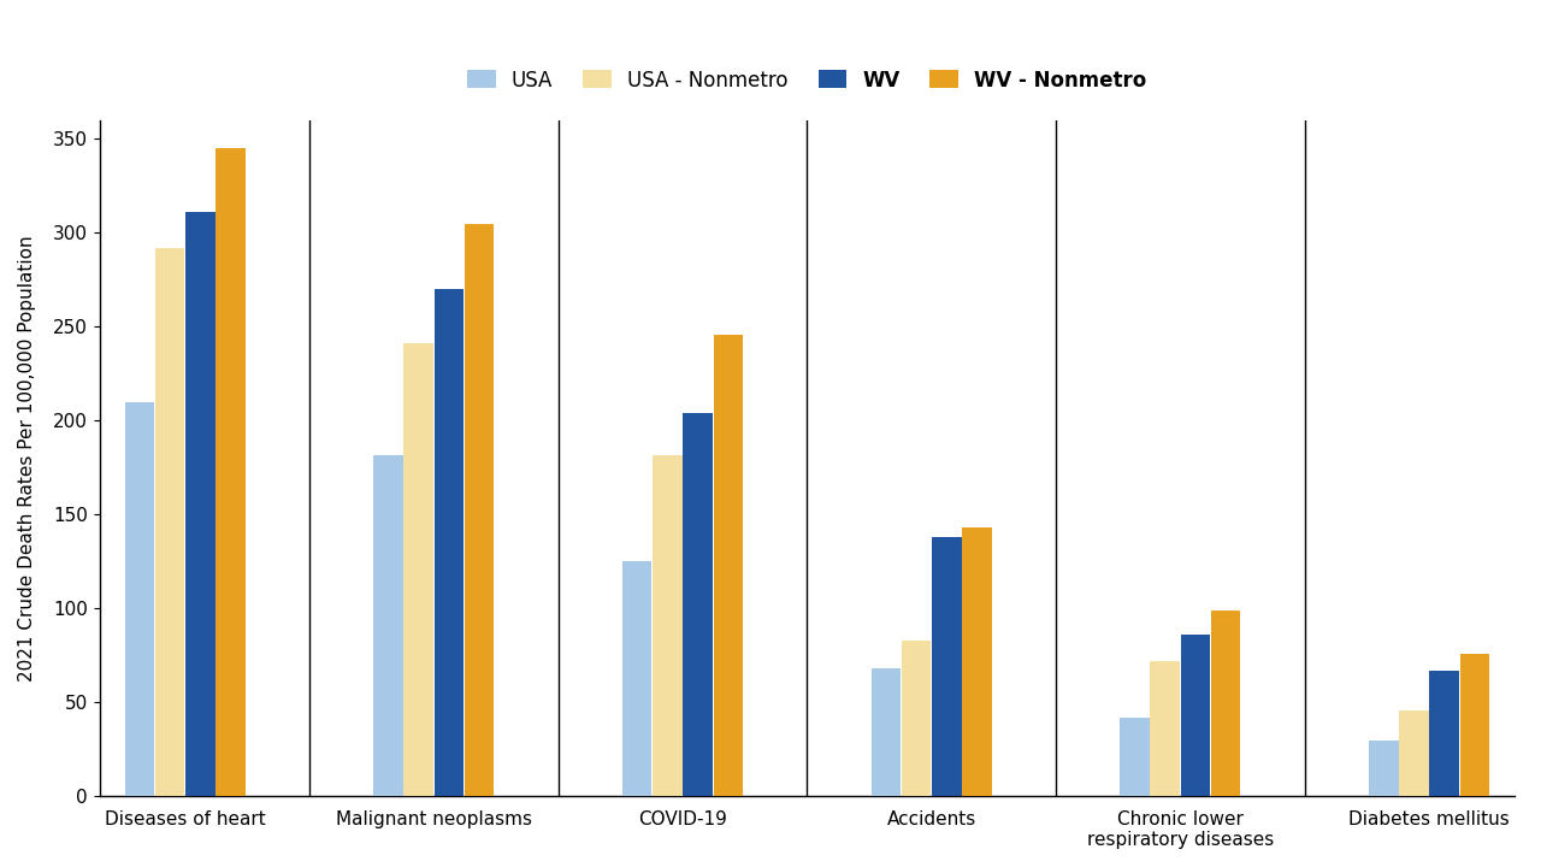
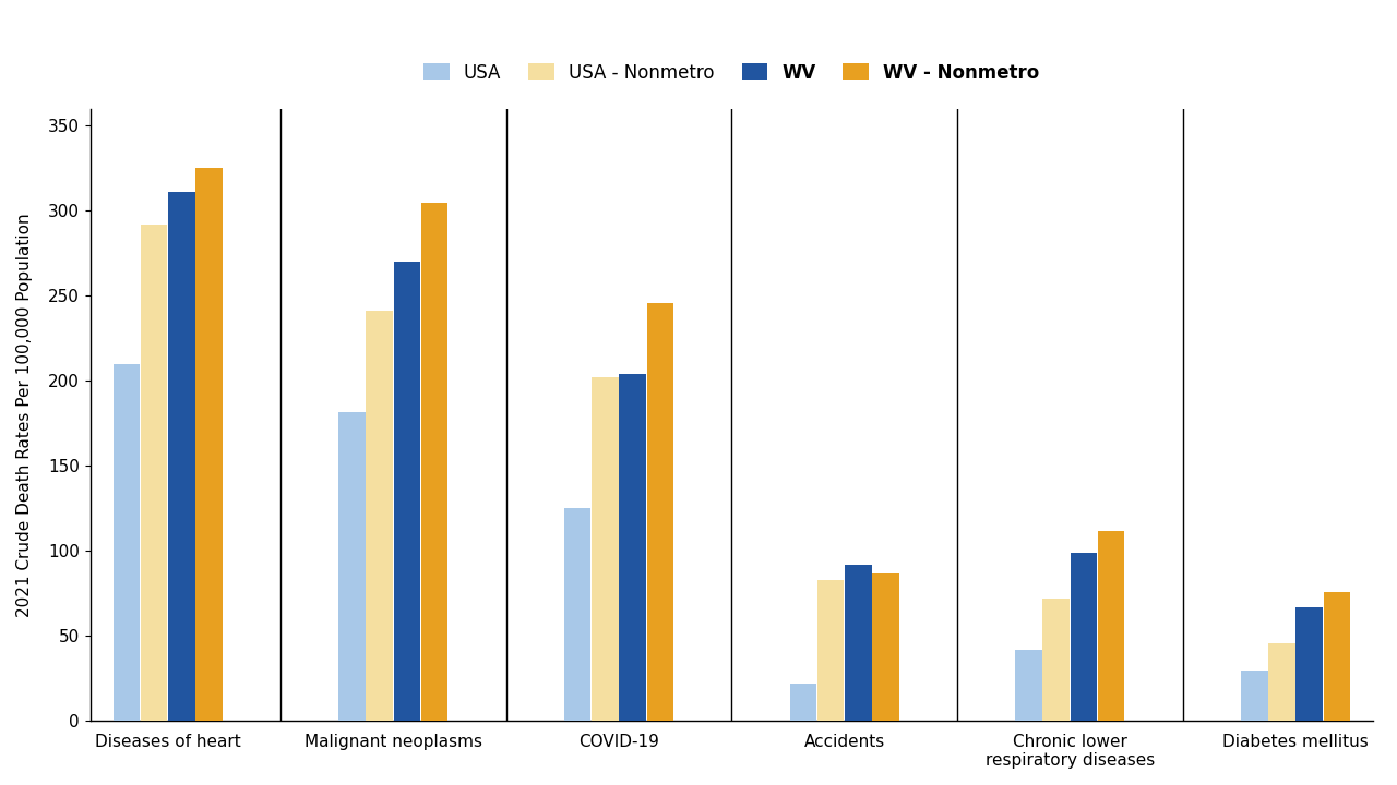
WV - Nonmetro/Diseases of heart: 345 -> 325
USA - Nonmetro/COVID-19: 182 -> 202
USA/Accidents: 68 -> 22
WV/Accidents: 138 -> 92
WV - Nonmetro/Accidents: 143 -> 87
WV/Chronic lower respiratory diseases: 86 -> 99
WV - Nonmetro/Chronic lower respiratory diseases: 99 -> 112
